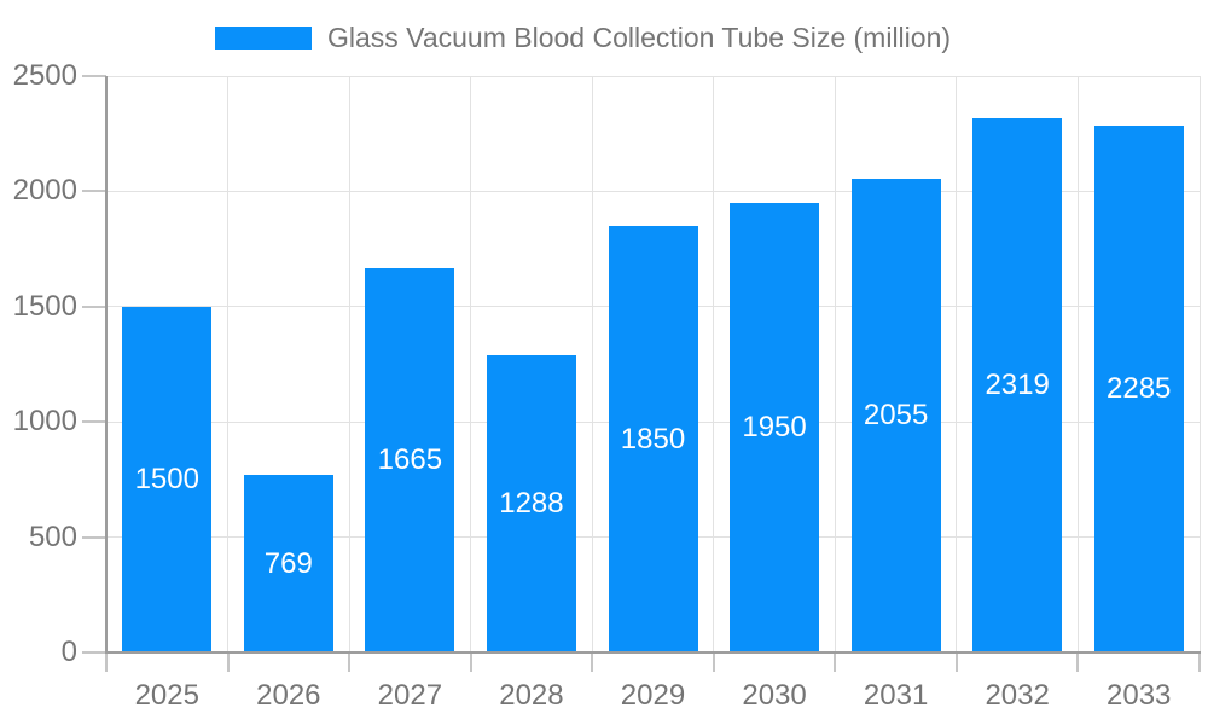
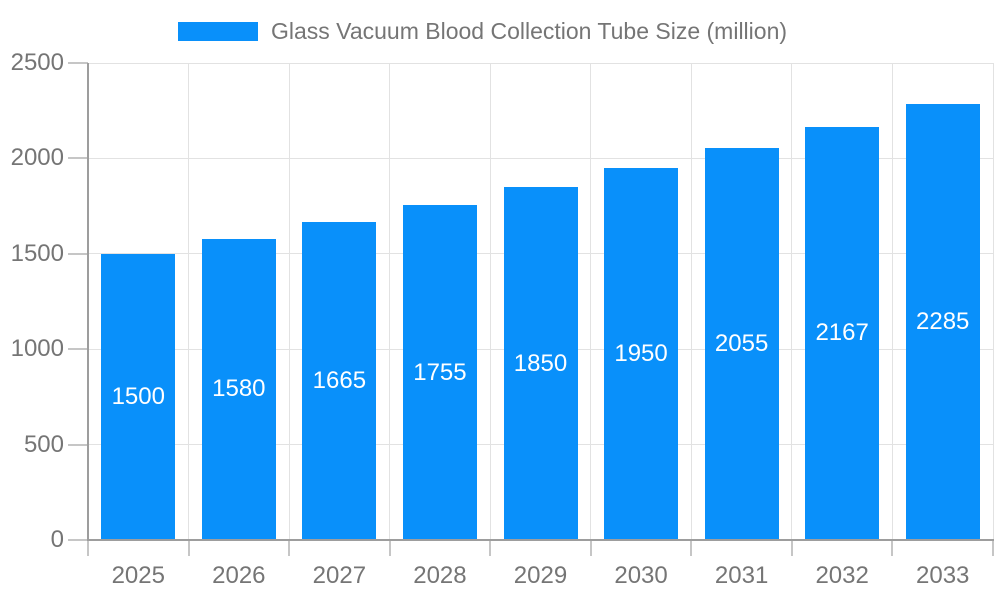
2026: 769 -> 1580
2028: 1288 -> 1755
2032: 2319 -> 2167
